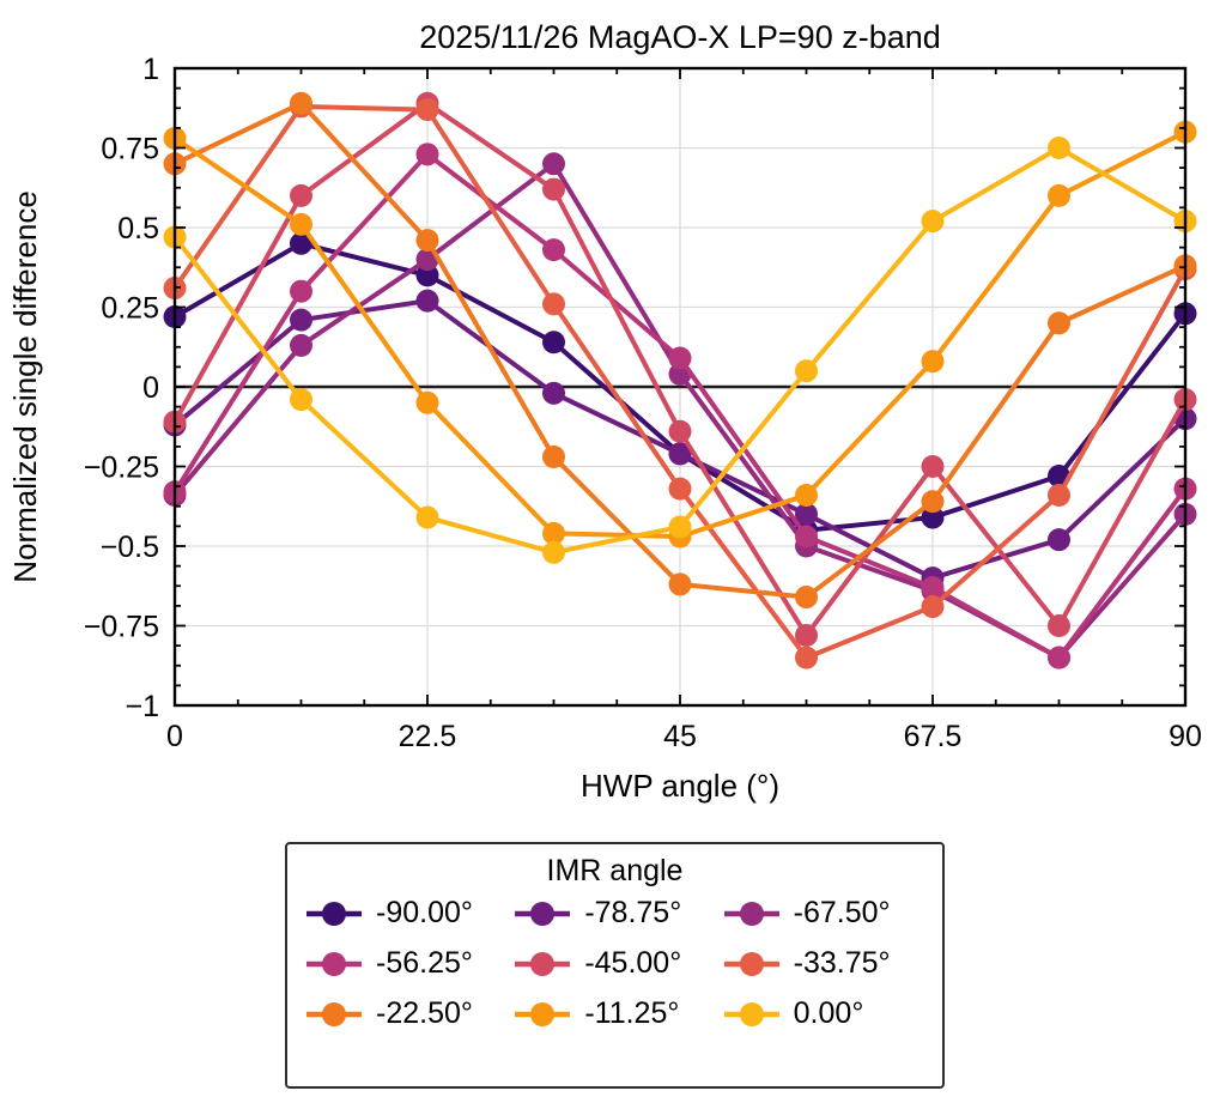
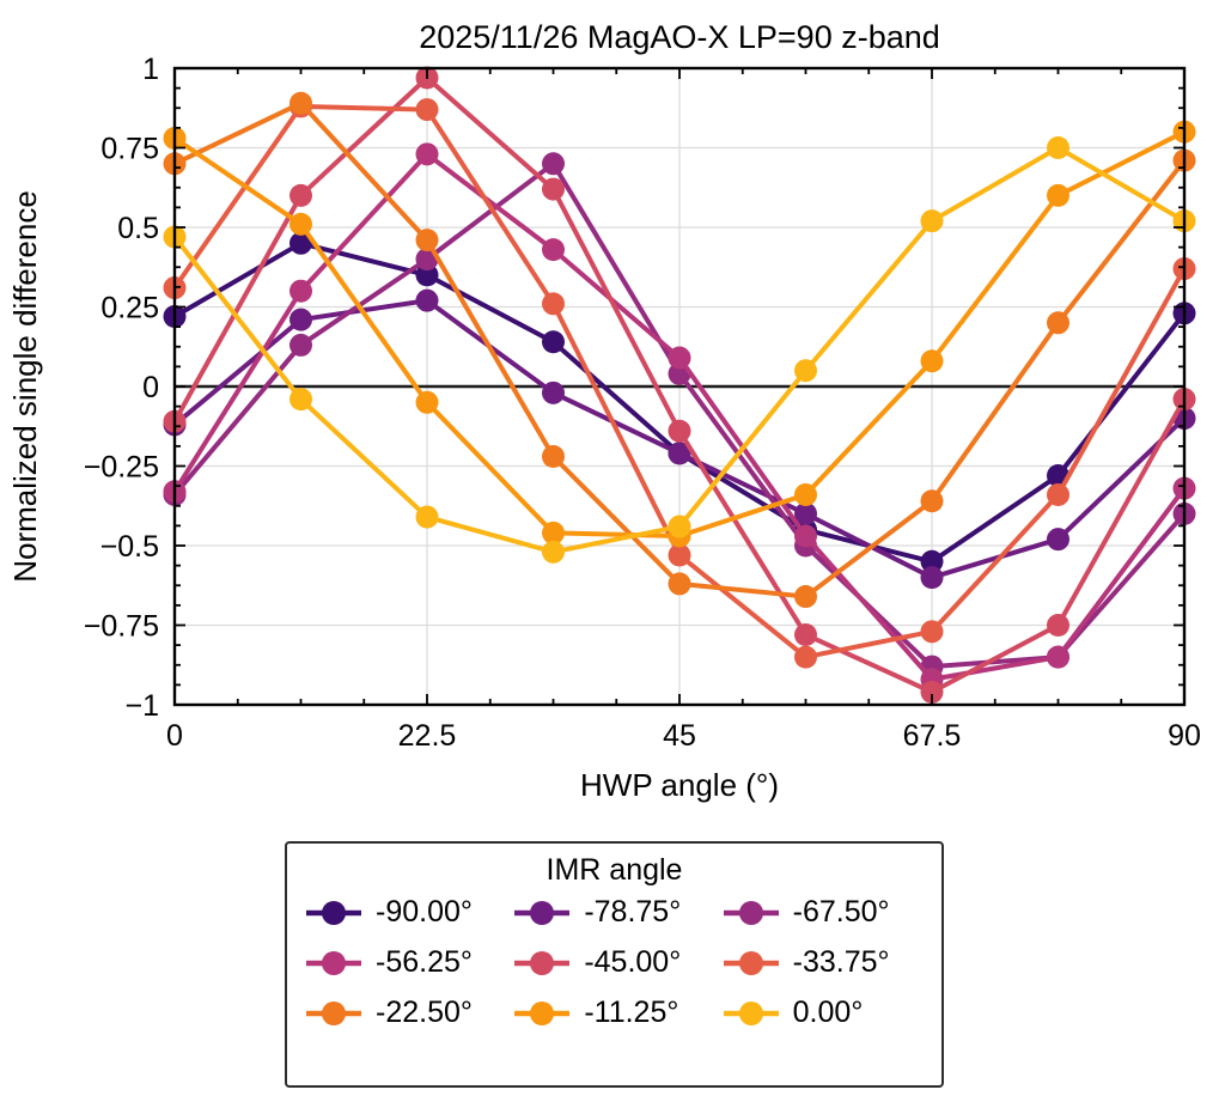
-45.00°/22.5: 0.89 -> 0.97
-33.75°/45: -0.32 -> -0.53
-90.00°/67.5: -0.41 -> -0.55
-67.50°/67.5: -0.64 -> -0.88
-56.25°/67.5: -0.63 -> -0.92
-45.00°/67.5: -0.25 -> -0.96
-33.75°/67.5: -0.69 -> -0.77
-22.50°/90: 0.38 -> 0.71
